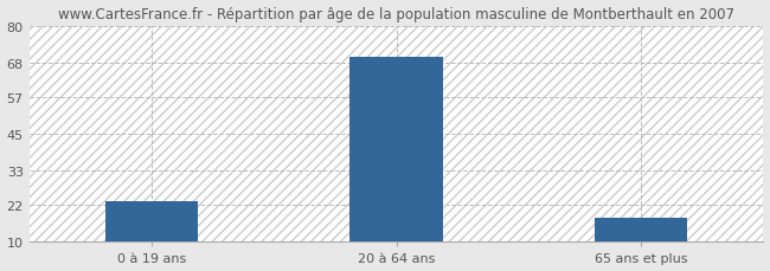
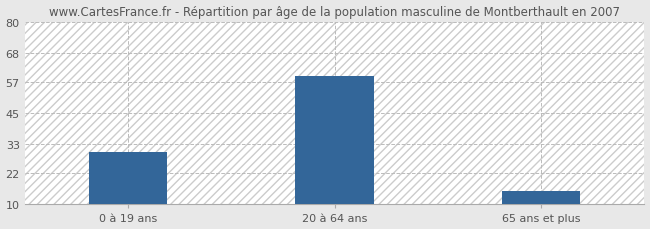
0 à 19 ans: 23 -> 30
20 à 64 ans: 70 -> 59
65 ans et plus: 18 -> 15
